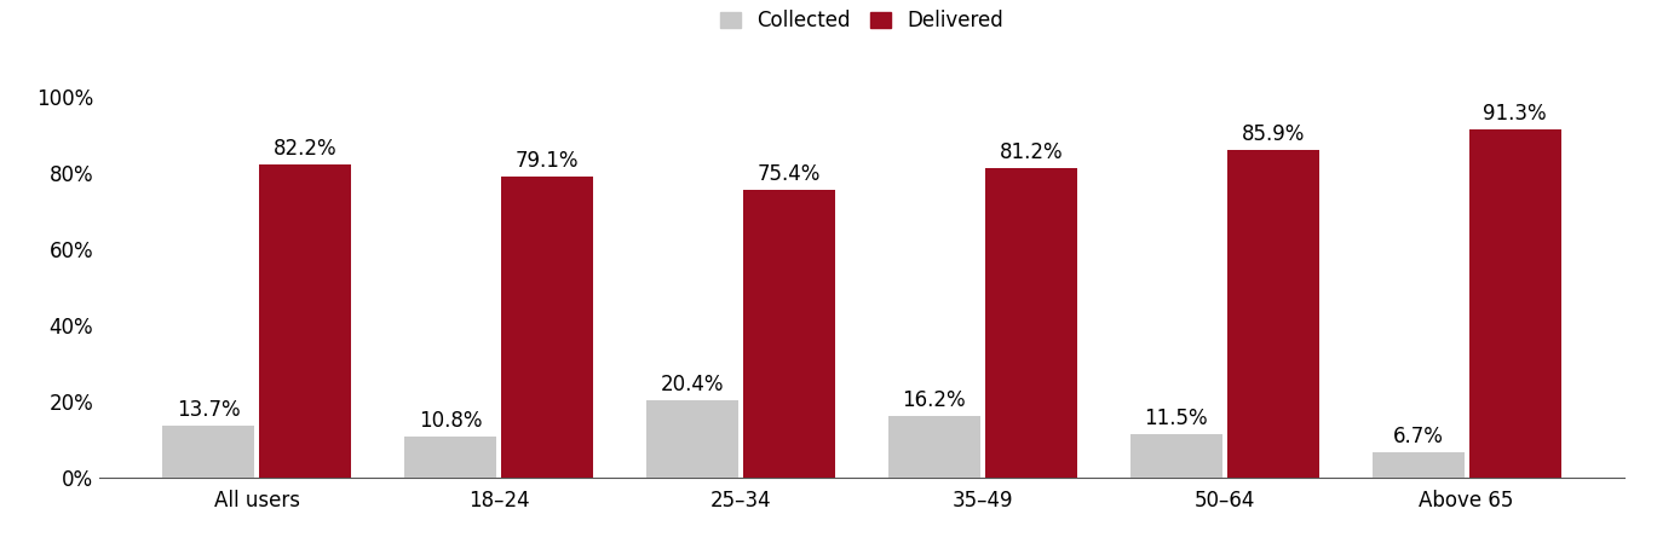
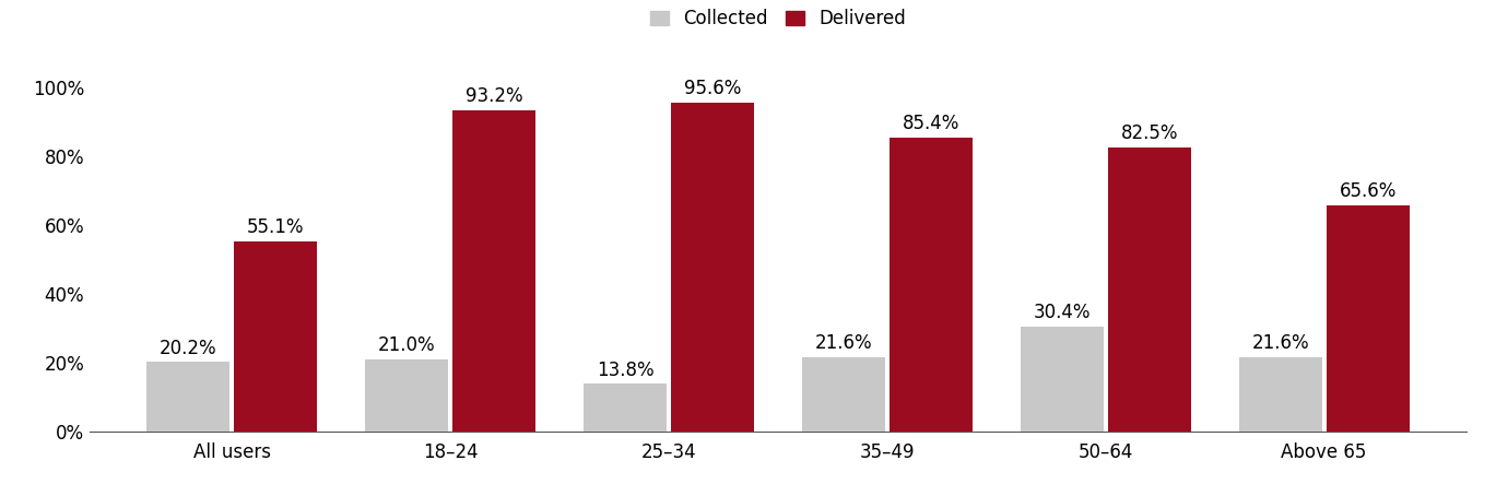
Collected/All users: 13.7% -> 20.2%
Delivered/All users: 82.2% -> 55.1%
Collected/18–24: 10.8% -> 21.0%
Delivered/18–24: 79.1% -> 93.2%
Collected/25–34: 20.4% -> 13.8%
Delivered/25–34: 75.4% -> 95.6%
Collected/35–49: 16.2% -> 21.6%
Delivered/35–49: 81.2% -> 85.4%
Collected/50–64: 11.5% -> 30.4%
Delivered/50–64: 85.9% -> 82.5%
Collected/Above 65: 6.7% -> 21.6%
Delivered/Above 65: 91.3% -> 65.6%
